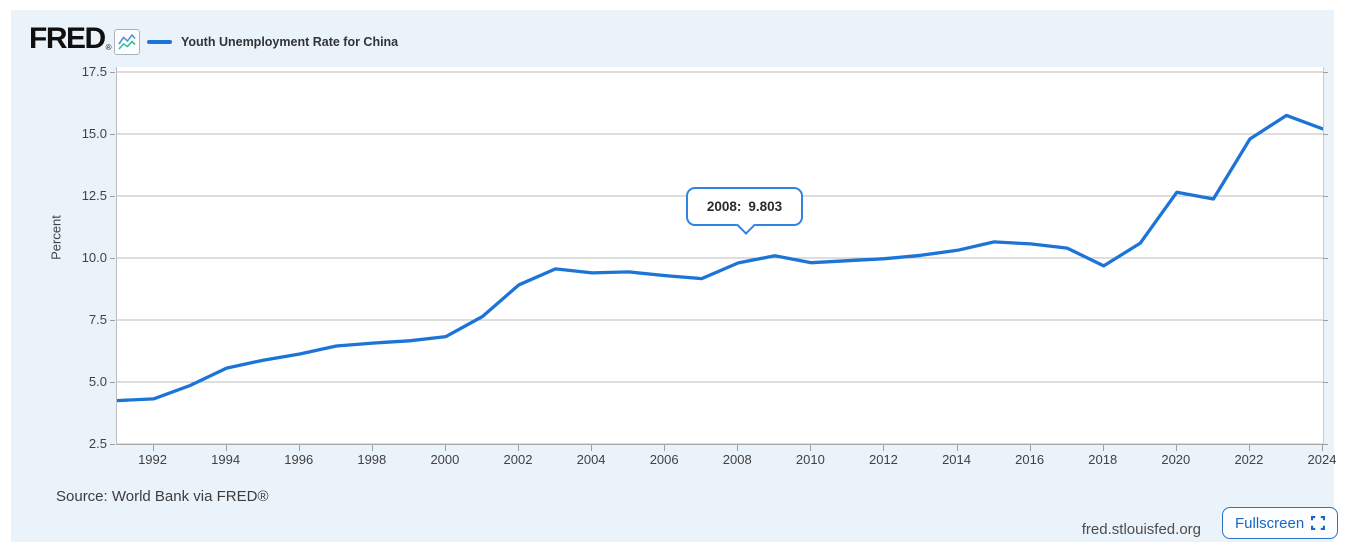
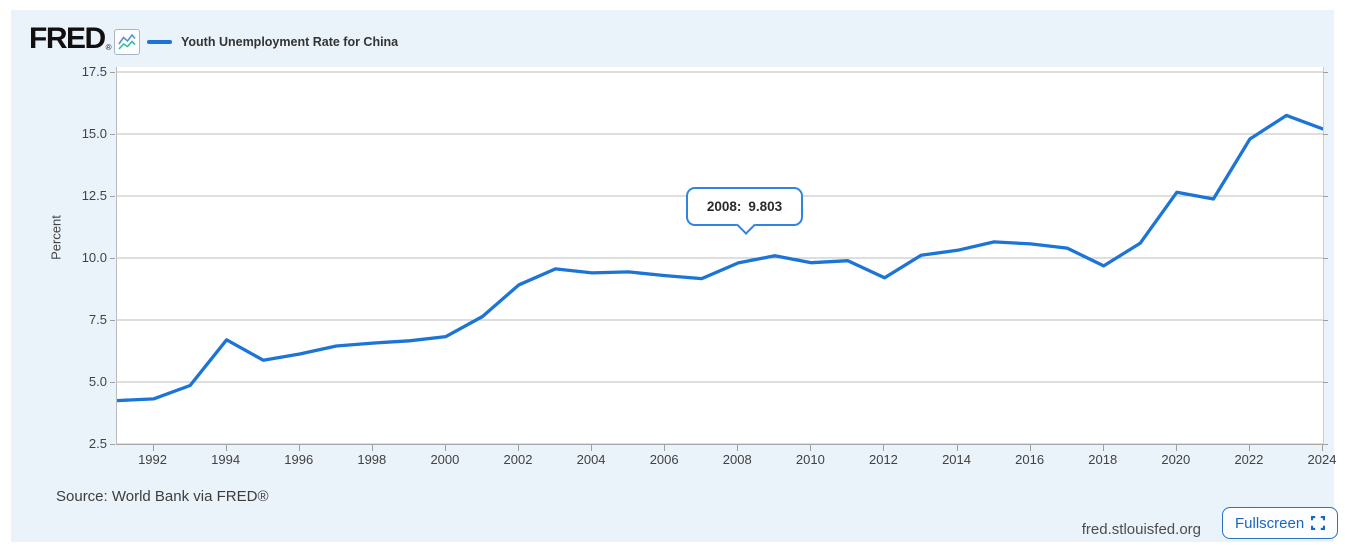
1994: 5.6 -> 6.7
2012: 10.0 -> 9.2
